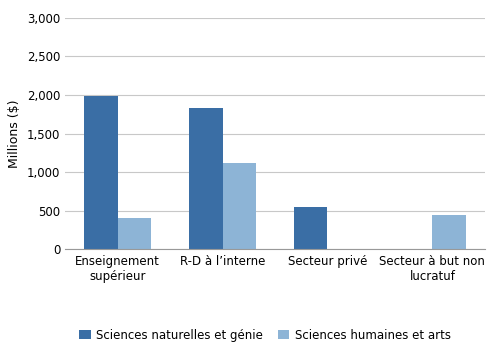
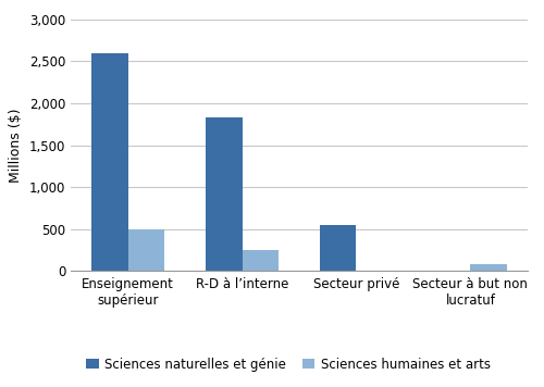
Sciences naturelles et génie/Enseignement supérieur: 1,980 -> 2,600
Sciences humaines et arts/Enseignement supérieur: 400 -> 500
Sciences humaines et arts/R-D à l’interne: 1,120 -> 250
Sciences humaines et arts/Secteur à but non lucratuf: 440 -> 80
